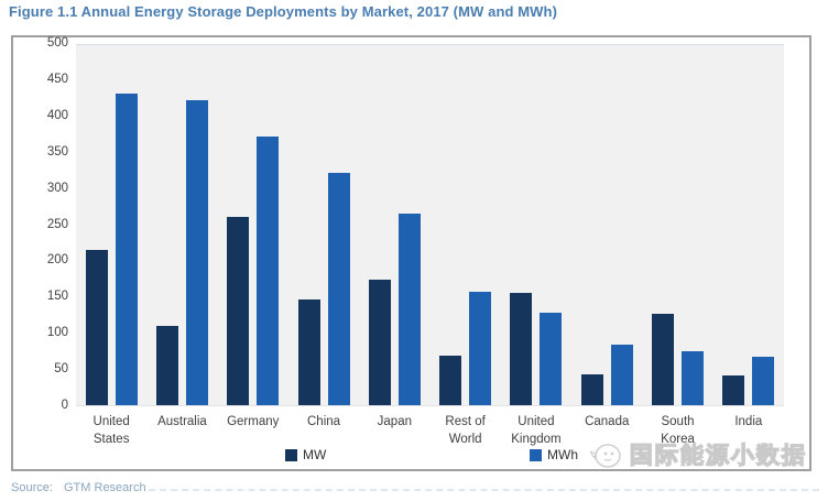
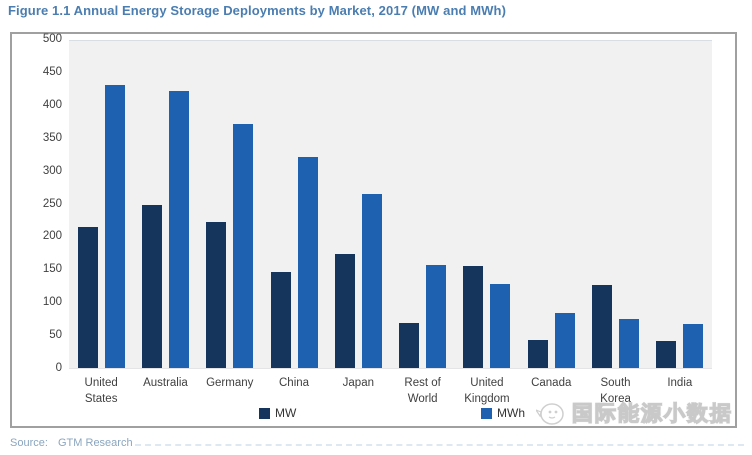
MW/Australia: 110 -> 250
MW/Germany: 260 -> 220
